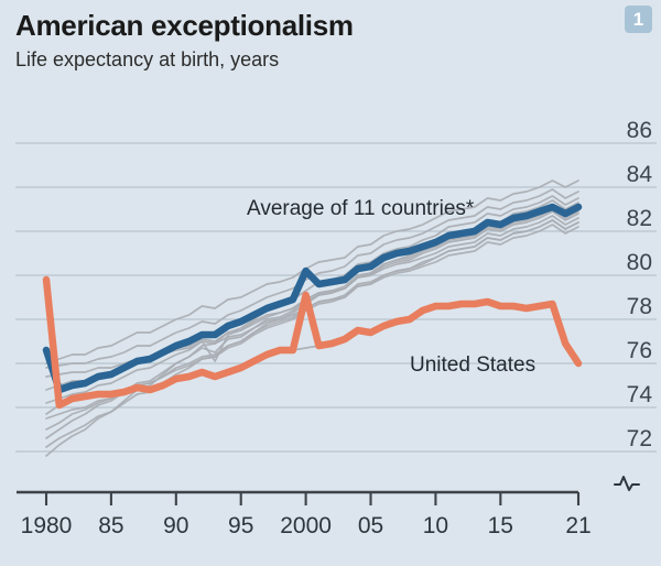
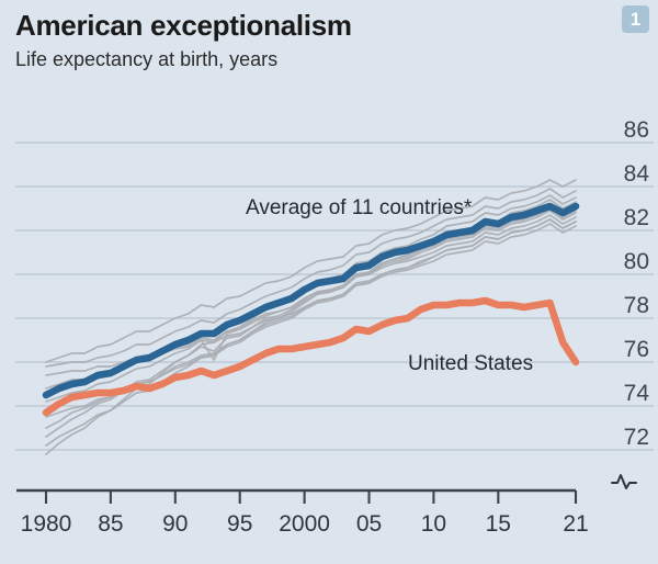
Average of 11 countries*/1980: 76.6 -> 74.5
United States/1980: 79.8 -> 73.7
Average of 11 countries*/2000: 80.2 -> 79.3
United States/2000: 79.1 -> 76.7
